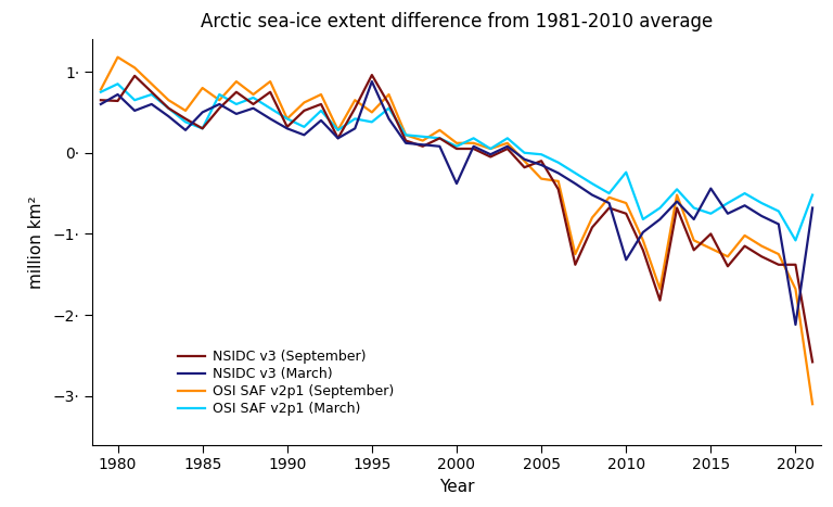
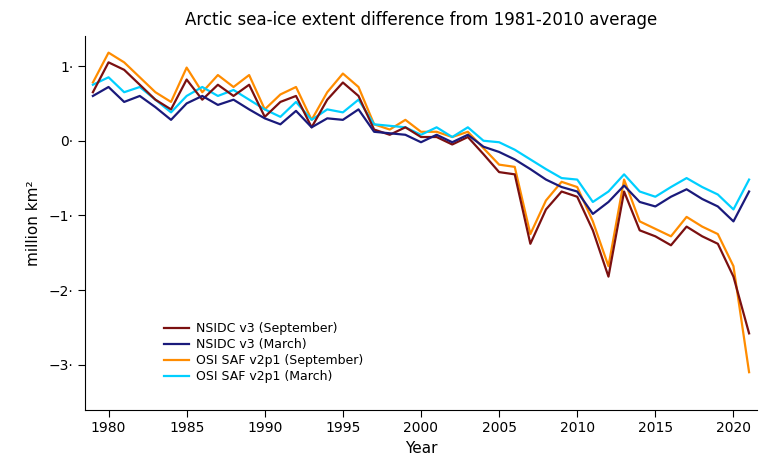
NSIDC v3 (September)/1980: 0.64· -> 1.05·
NSIDC v3 (September)/1985: 0.30· -> 0.82·
OSI SAF v2p1 (September)/1985: 0.80· -> 0.98·
OSI SAF v2p1 (March)/1985: 0.30· -> 0.60·
NSIDC v3 (September)/1995: 0.96· -> 0.78·
NSIDC v3 (March)/1995: 0.88· -> 0.28·
OSI SAF v2p1 (September)/1995: 0.50· -> 0.90·
NSIDC v3 (March)/2000: -0.38· -> -0.02·
NSIDC v3 (September)/2005: -0.10· -> -0.42·
NSIDC v3 (March)/2010: -1.32· -> -0.68·
OSI SAF v2p1 (March)/2010: -0.24· -> -0.52·
NSIDC v3 (September)/2015: -1.00· -> -1.28·
NSIDC v3 (March)/2015: -0.44· -> -0.88·
NSIDC v3 (September)/2020: -1.38· -> -1.82·
NSIDC v3 (March)/2020: -2.12· -> -1.08·
OSI SAF v2p1 (March)/2020: -1.08· -> -0.92·
